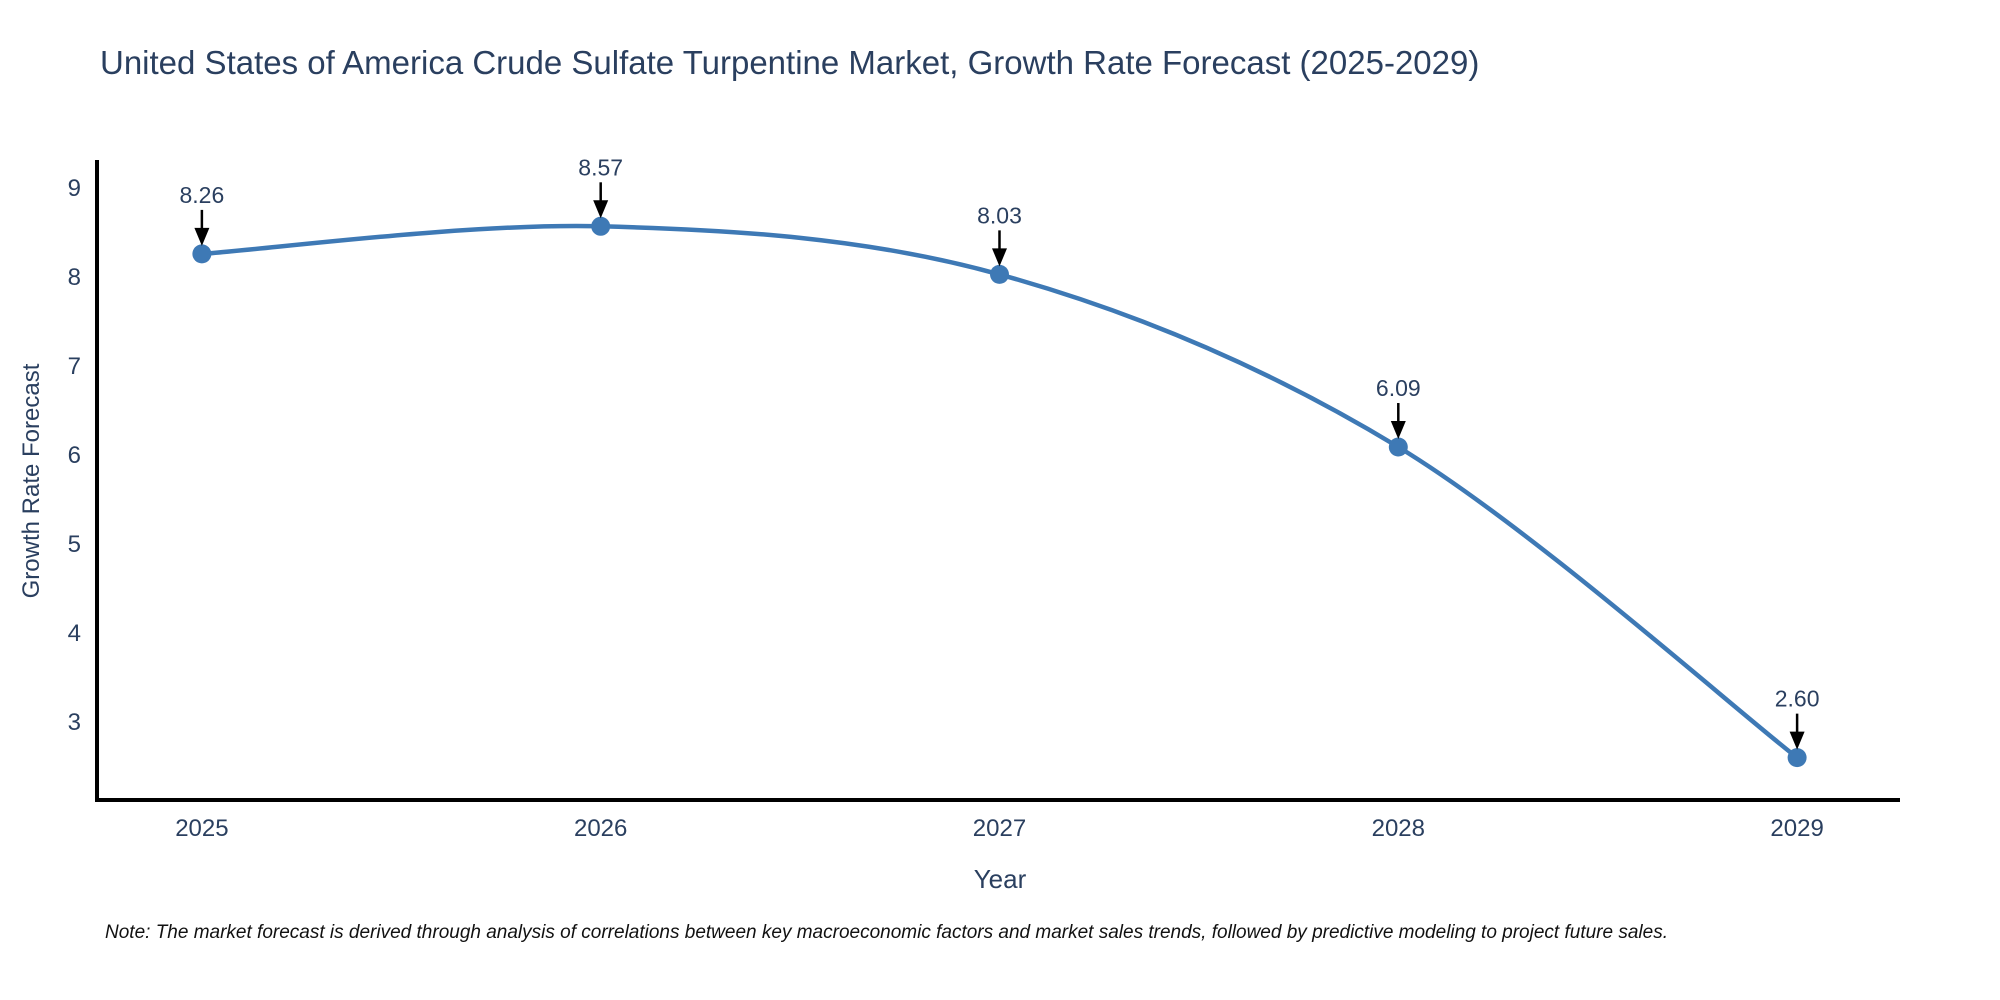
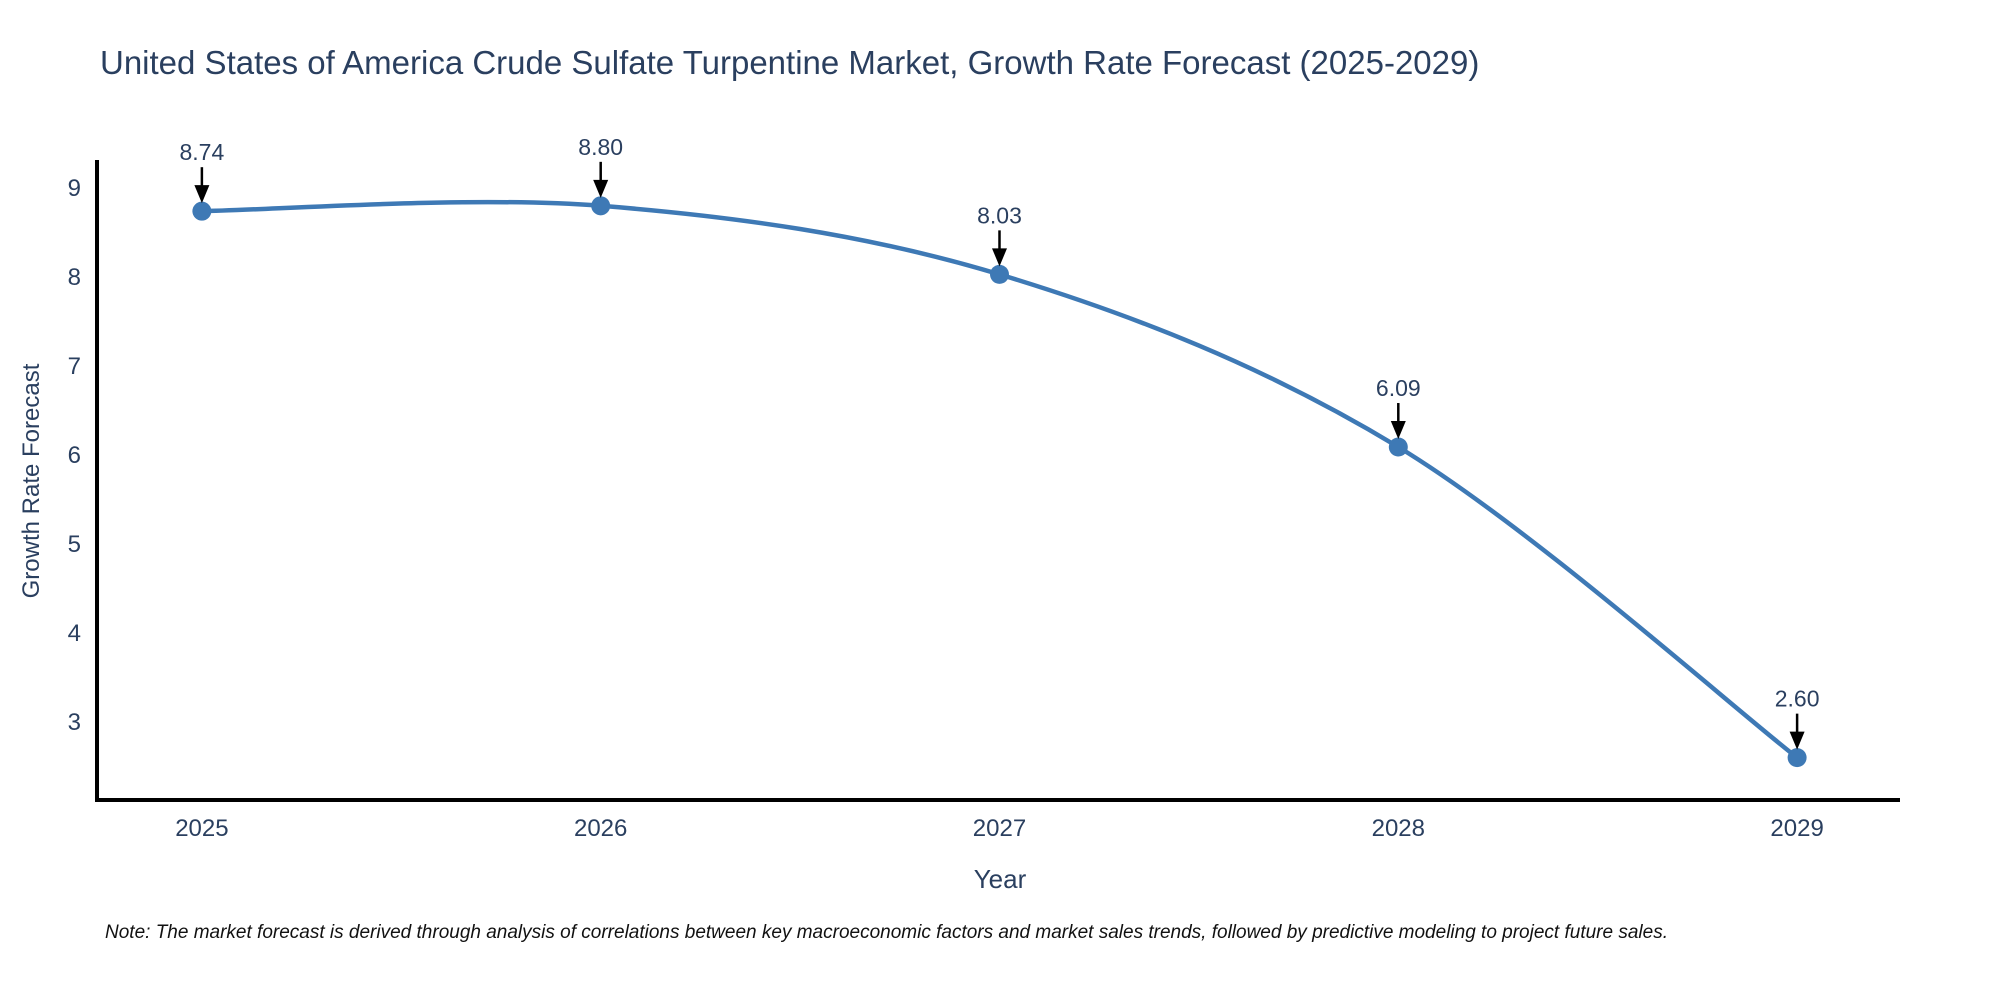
2025: 8.26 -> 8.74
2026: 8.57 -> 8.80
